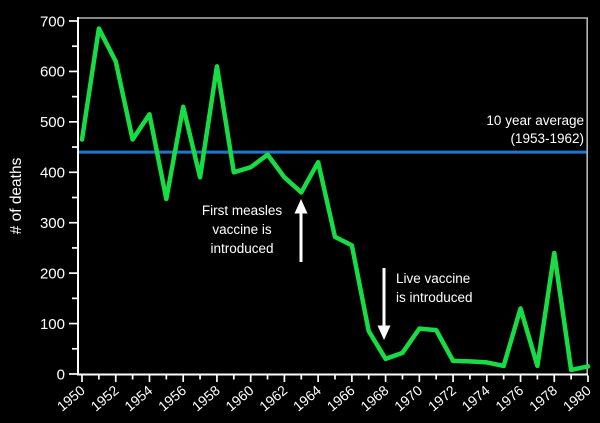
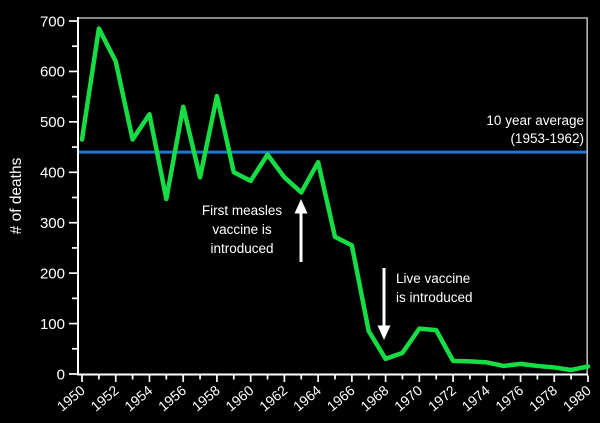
1958: 610 -> 550
1960: 410 -> 380
1976: 130 -> 20
1978: 240 -> 10
